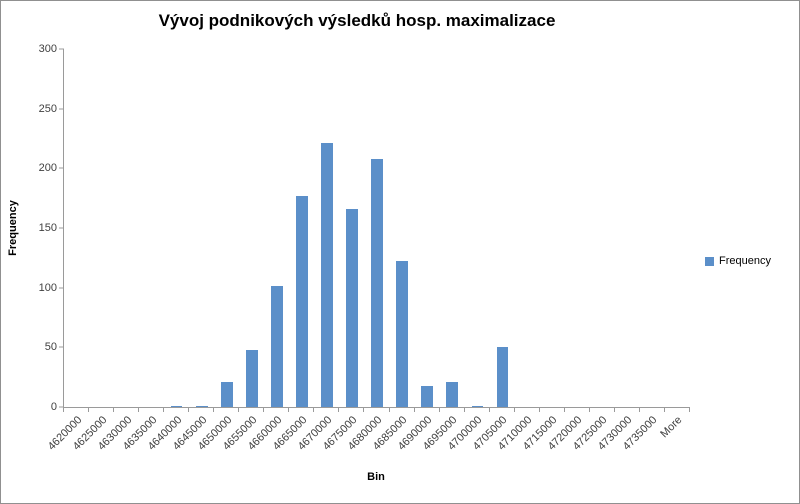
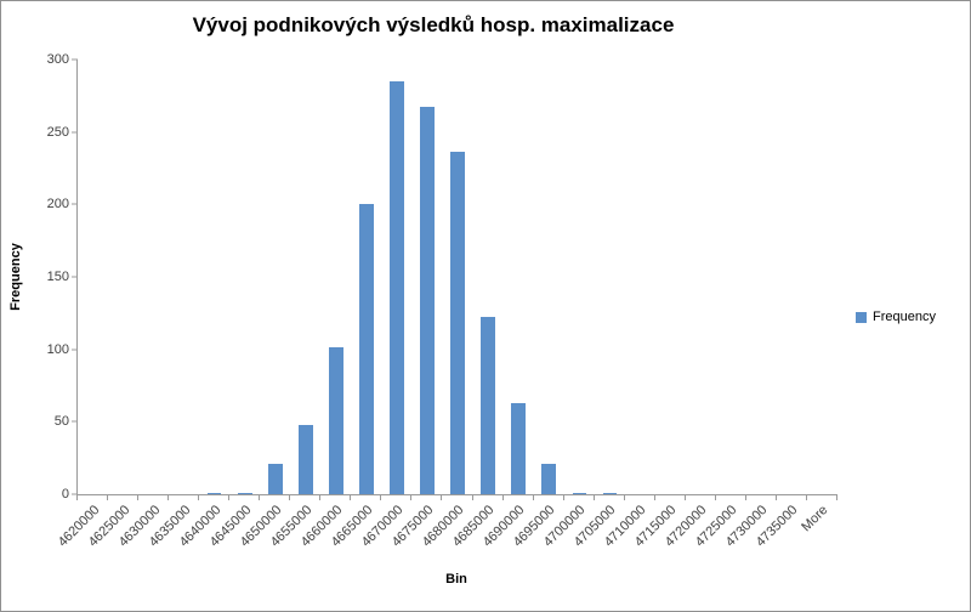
4665000: 177 -> 200
4670000: 221 -> 285
4675000: 166 -> 267
4680000: 208 -> 236
4690000: 18 -> 63
4705000: 50 -> 1
